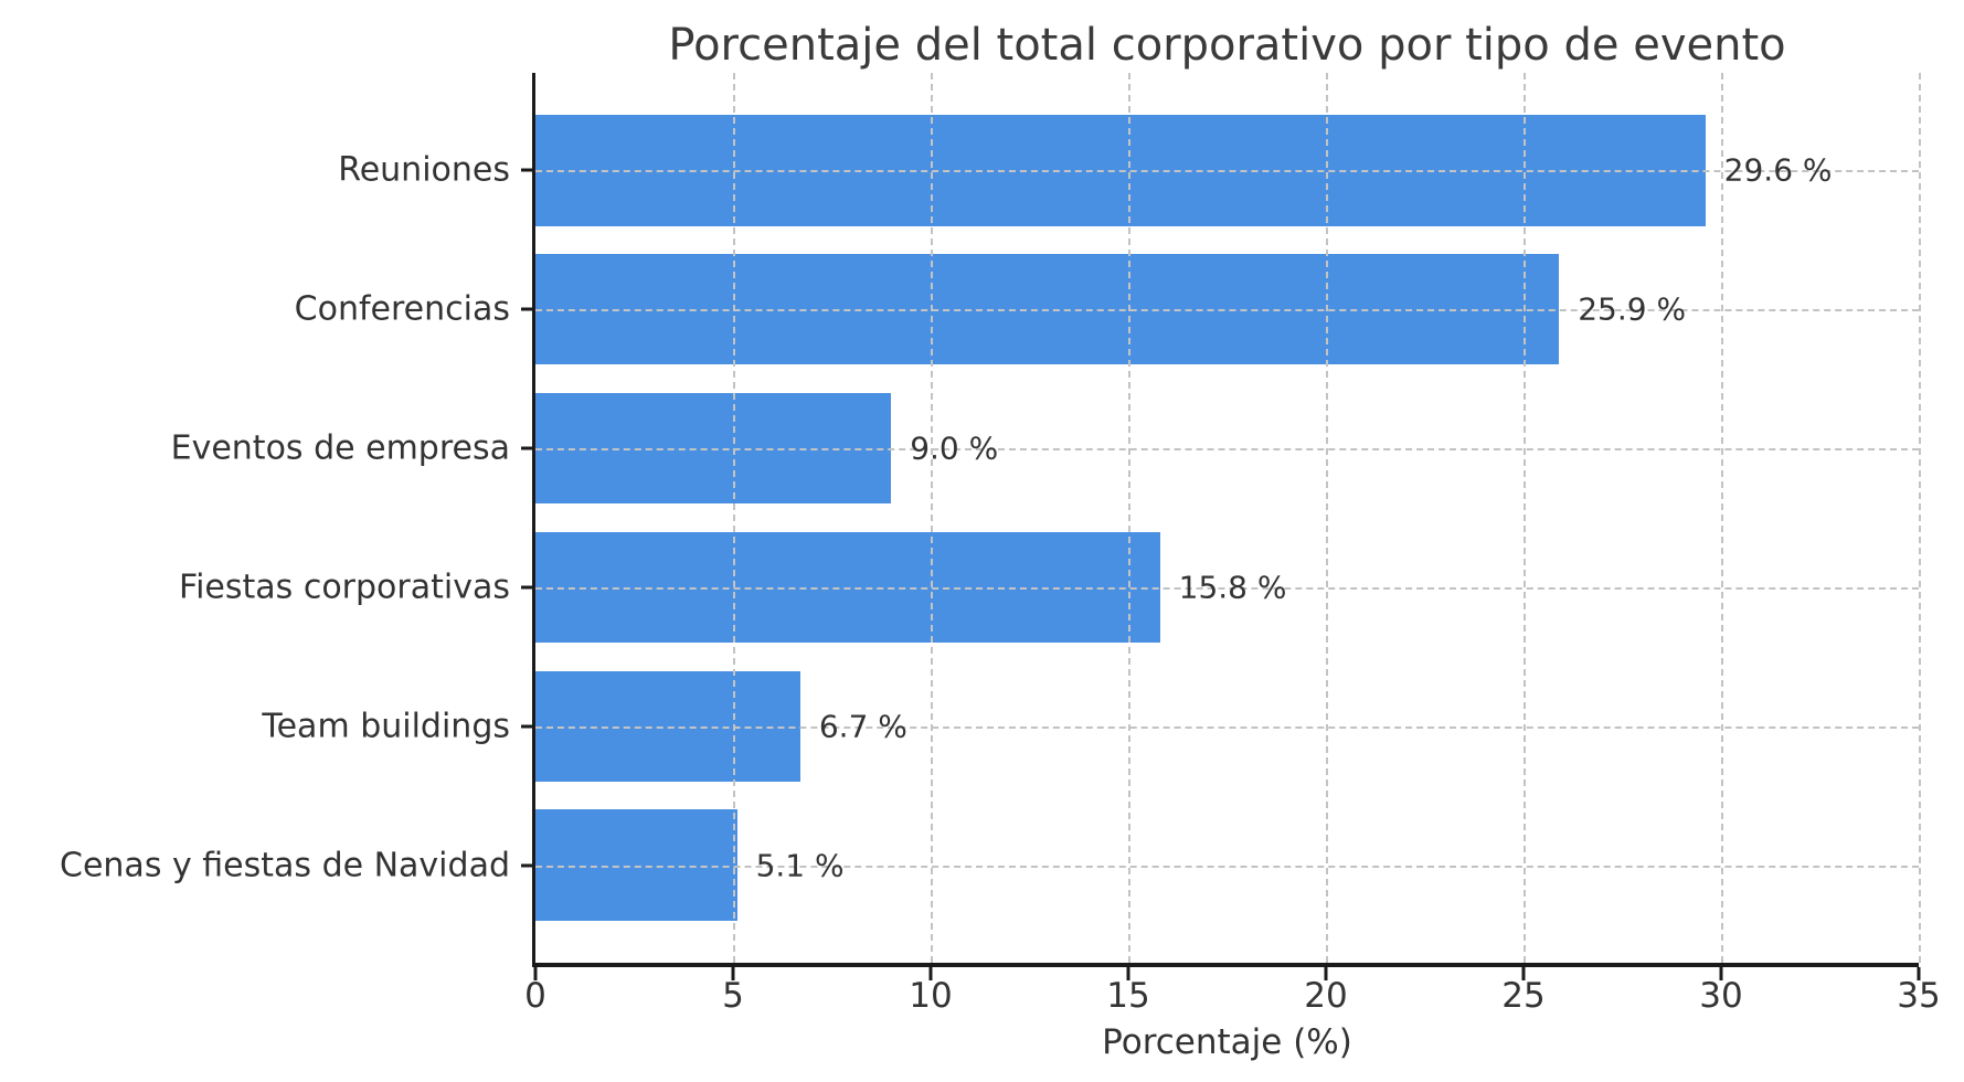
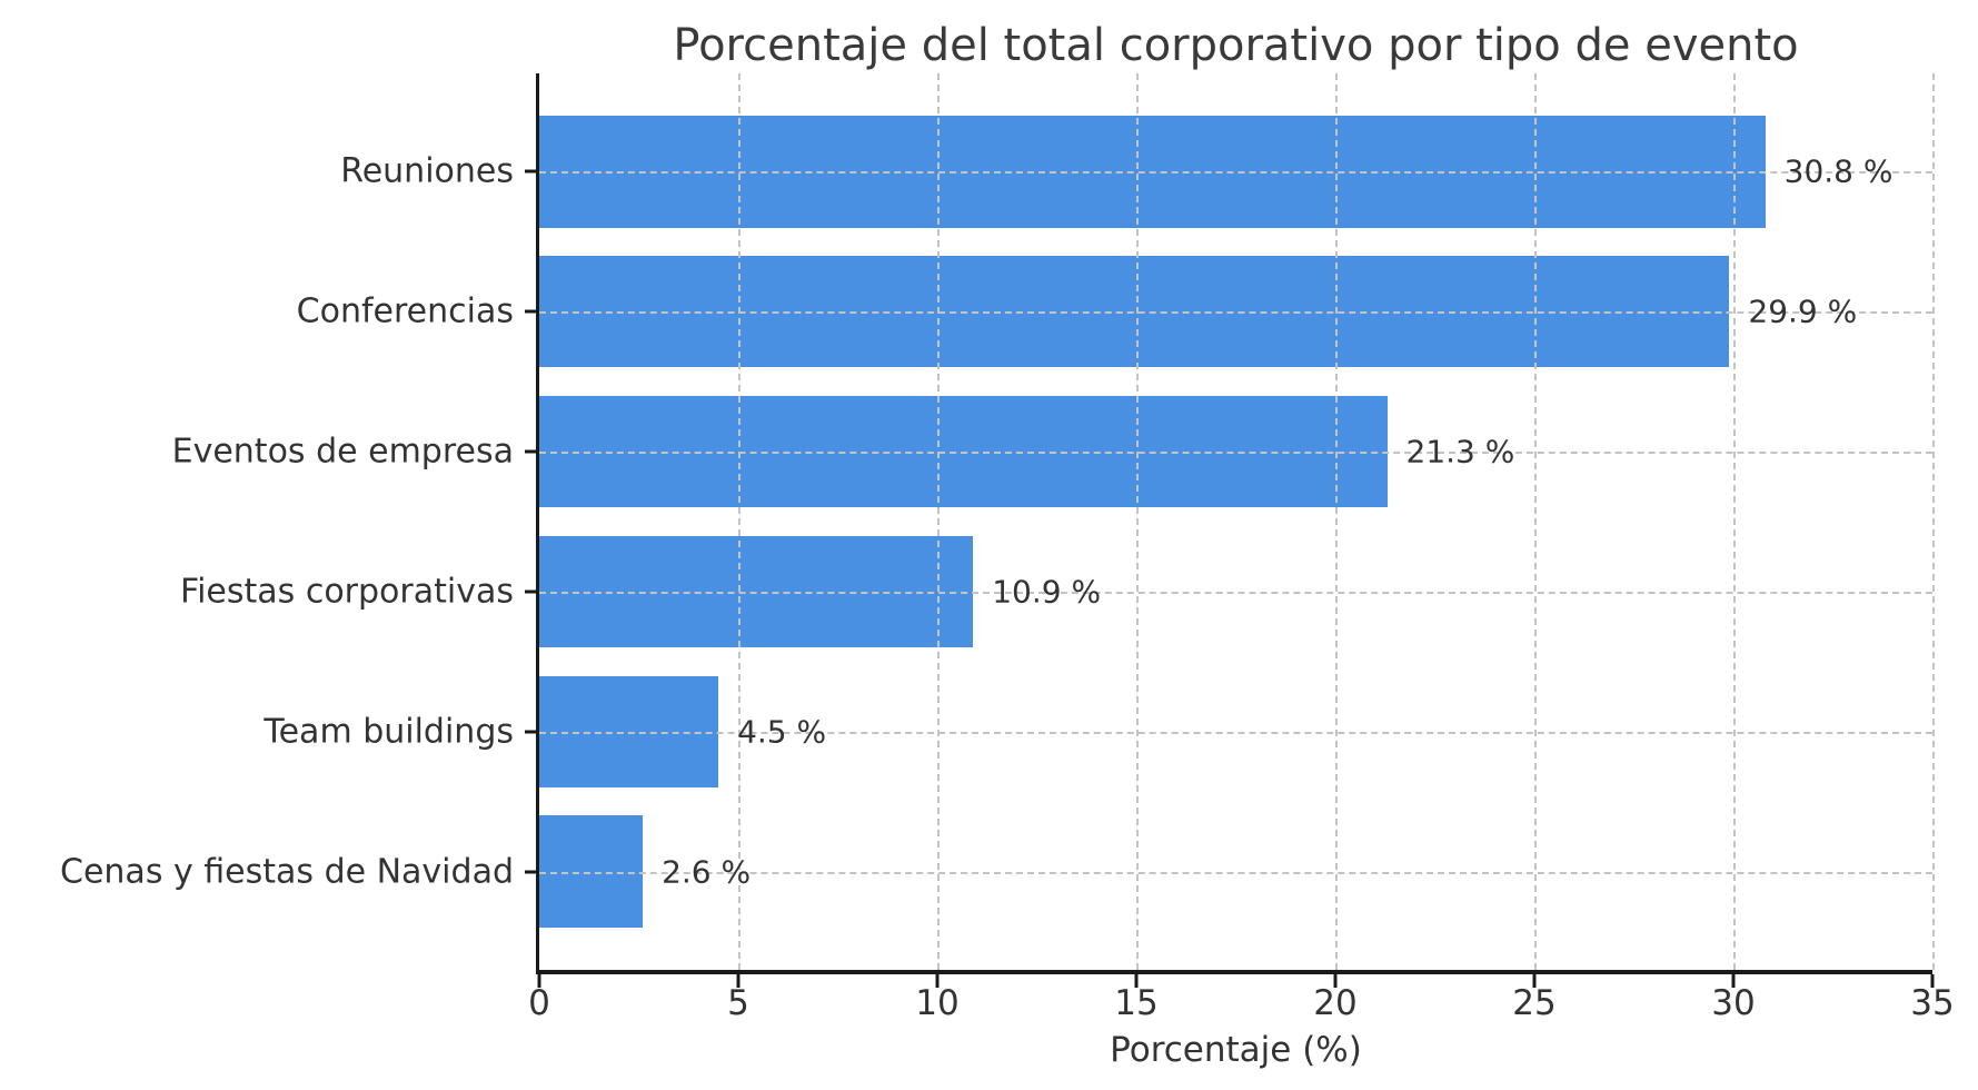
Reuniones: 29.6 -> 30.8
Conferencias: 25.9 -> 29.9
Eventos de empresa: 9.0 -> 21.3
Fiestas corporativas: 15.8 -> 10.9
Team buildings: 6.7 -> 4.5
Cenas y fiestas de Navidad: 5.1 -> 2.6
